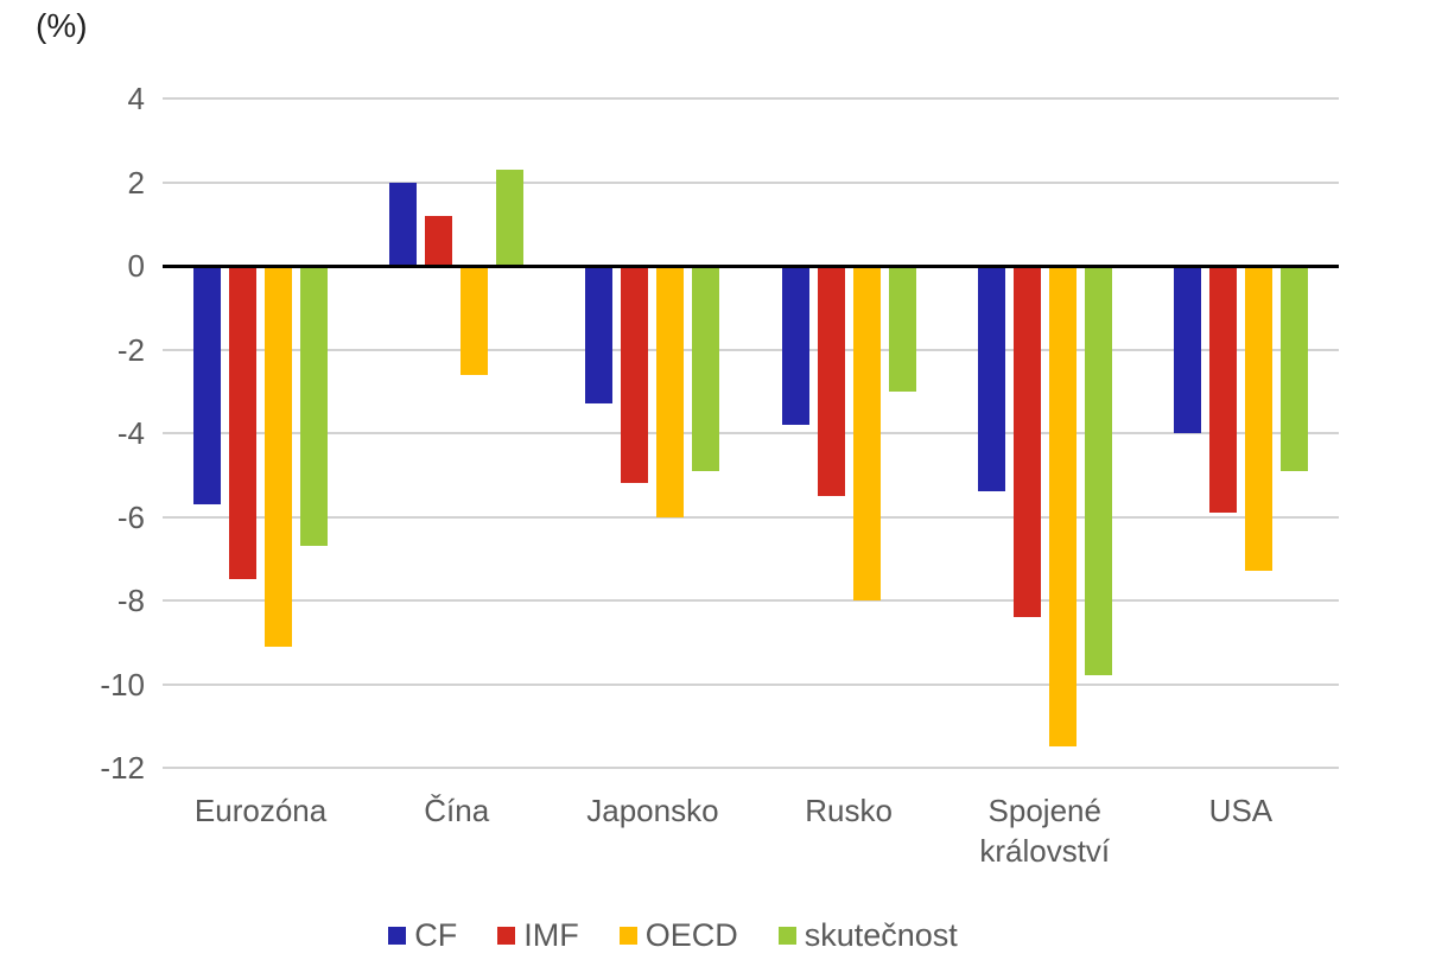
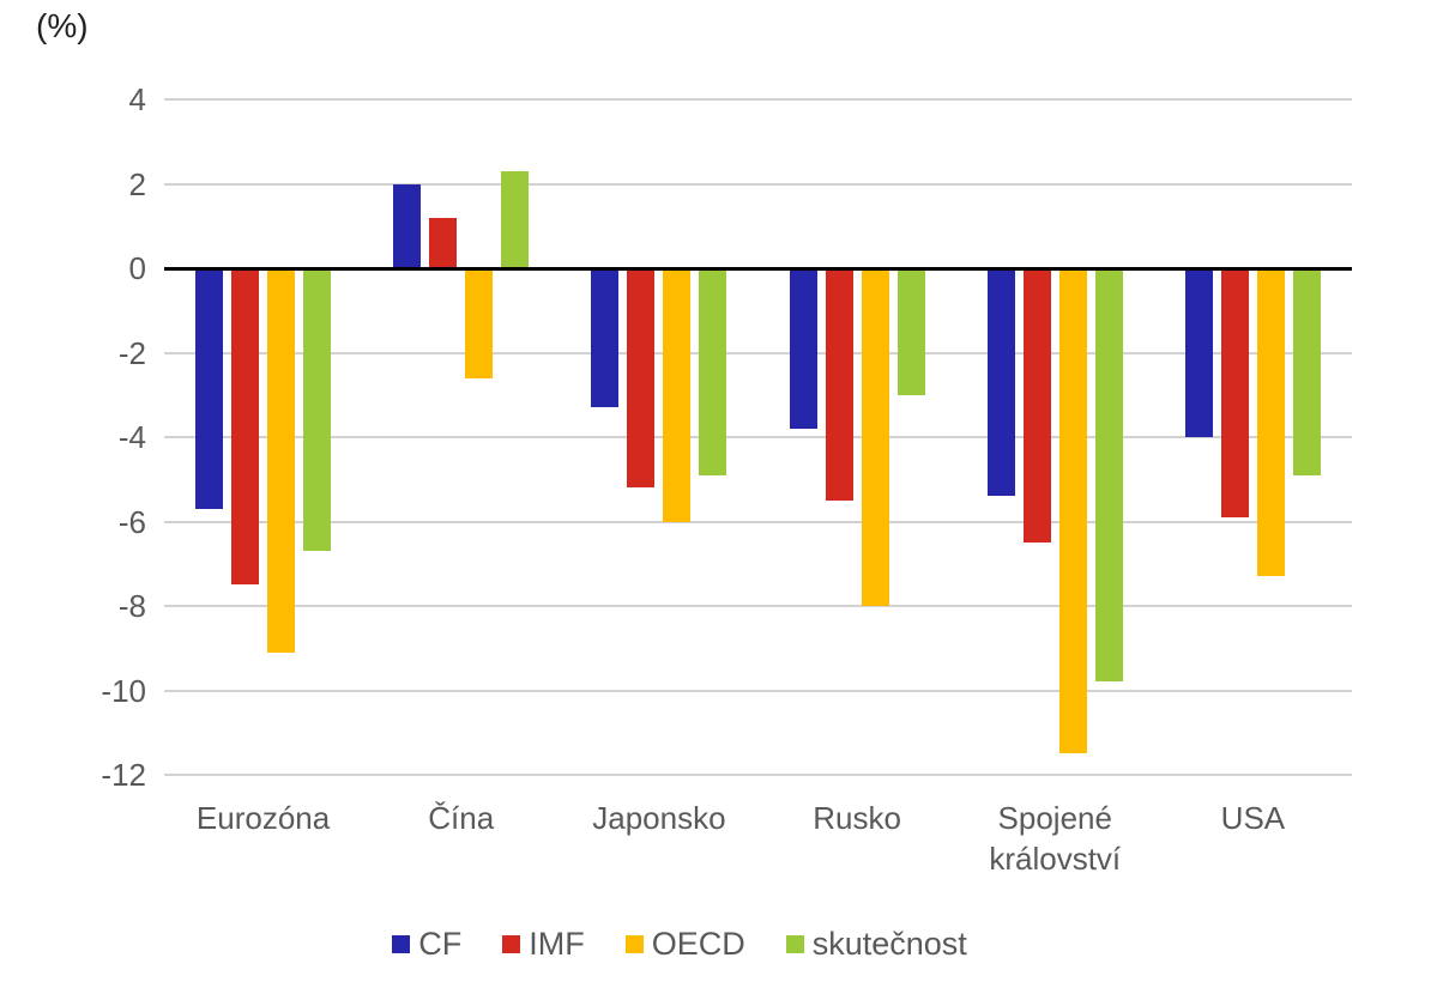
IMF/Spojené království: -8.4 -> -6.5
